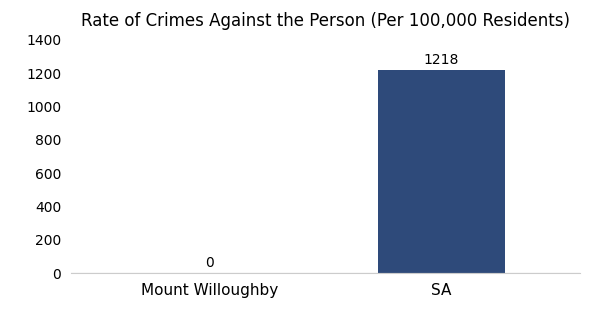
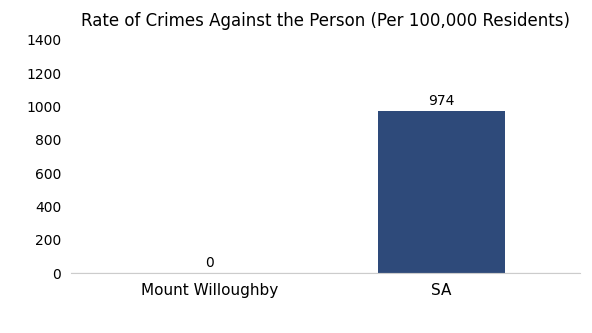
SA: 1218 -> 974
